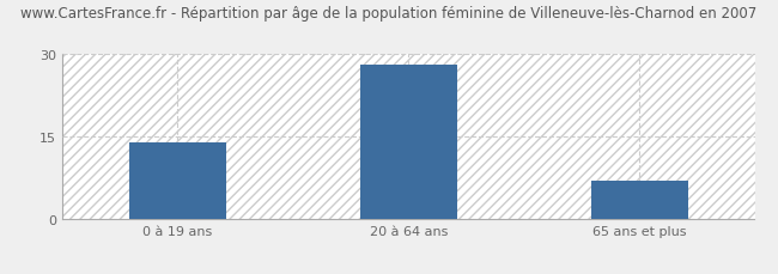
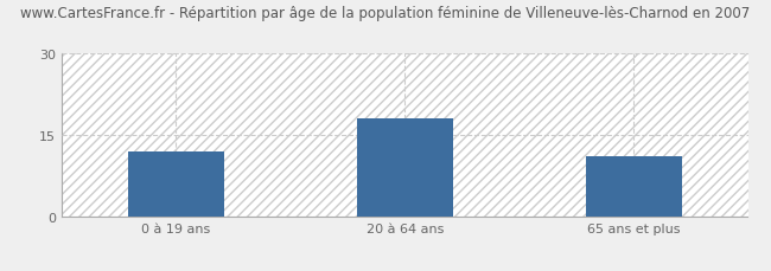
0 à 19 ans: 14 -> 12
20 à 64 ans: 28 -> 18
65 ans et plus: 7 -> 11
